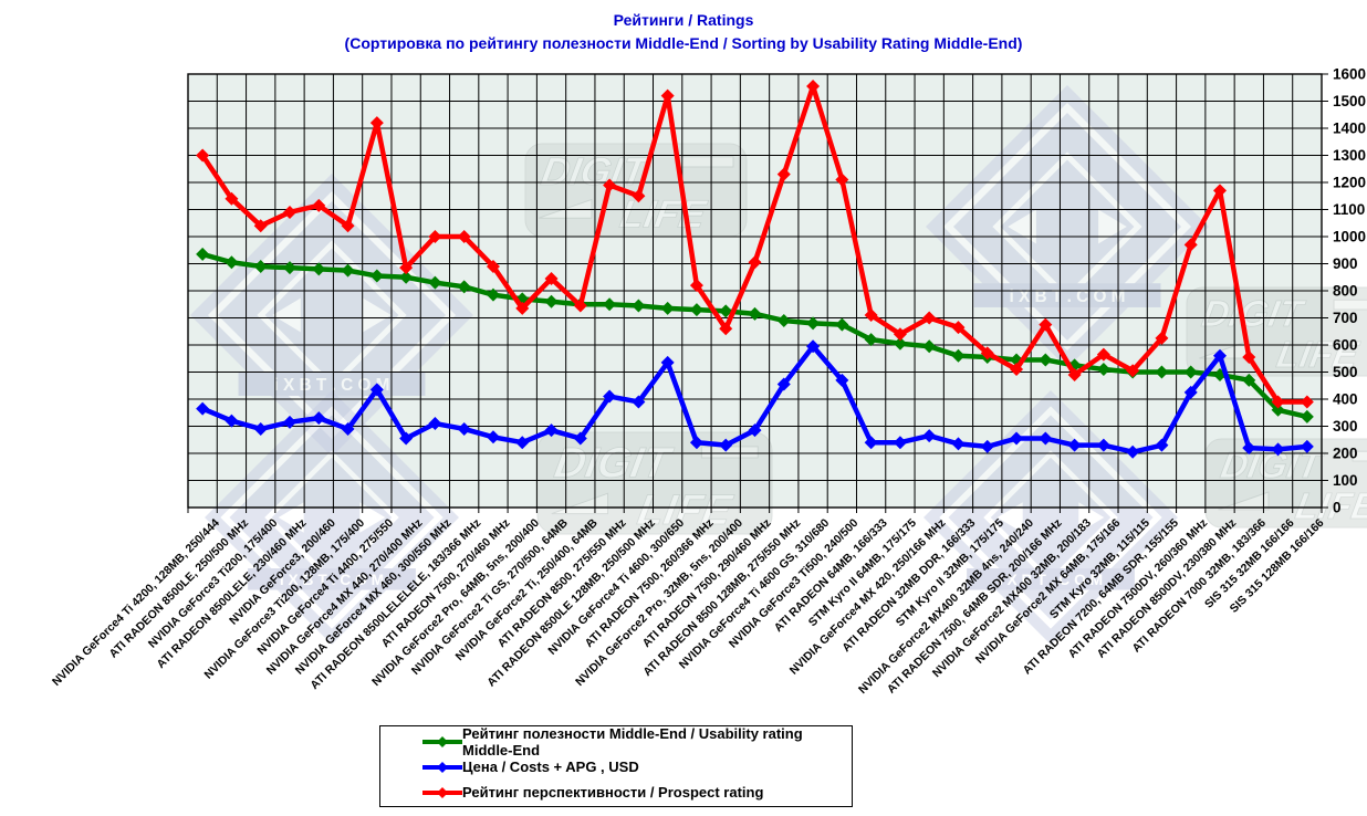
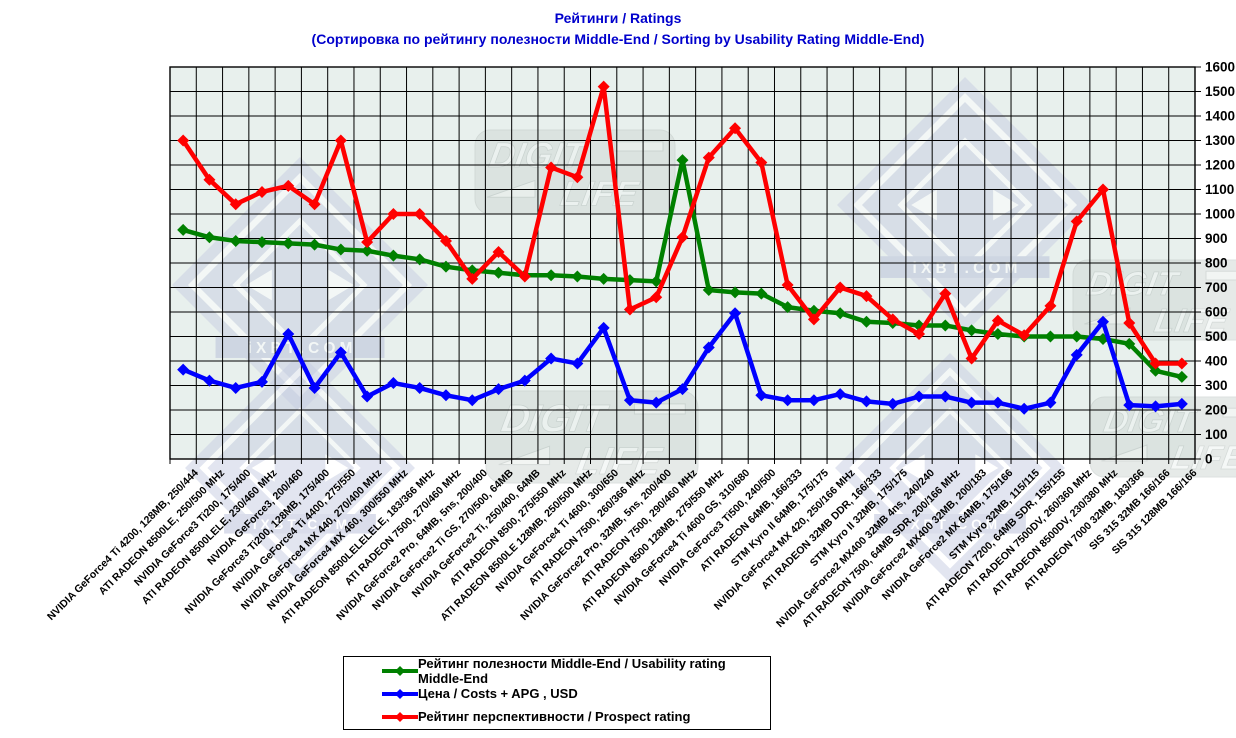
Цена / Costs + APG , USD/NVIDIA GeForce3, 200/460: 330 -> 510
Рейтинг перспективности / Prospect rating/NVIDIA GeForce4 Ti 4400, 275/550: 1420 -> 1300
Цена / Costs + APG , USD/NVIDIA GeForce2 Ti, 250/400, 64MB: 260 -> 320
Рейтинг перспективности / Prospect rating/ATI RADEON 7500, 260/366 MHz: 820 -> 610
Рейтинг полезности Middle-End / Usability rating Middle-End/ATI RADEON 7500, 290/460 MHz: 720 -> 1220
Рейтинг перспективности / Prospect rating/NVIDIA GeForce4 Ti 4600 GS, 310/680: 1560 -> 1350
Цена / Costs + APG , USD/NVIDIA GeForce3 Ti500, 240/500: 470 -> 260
Рейтинг перспективности / Prospect rating/STM Kyro II 64MB, 175/175: 640 -> 570
Рейтинг перспективности / Prospect rating/NVIDIA GeForce2 MX400 32MB, 200/183: 490 -> 410
Рейтинг перспективности / Prospect rating/ATI RADEON 8500DV, 230/380 MHz: 1170 -> 1100
